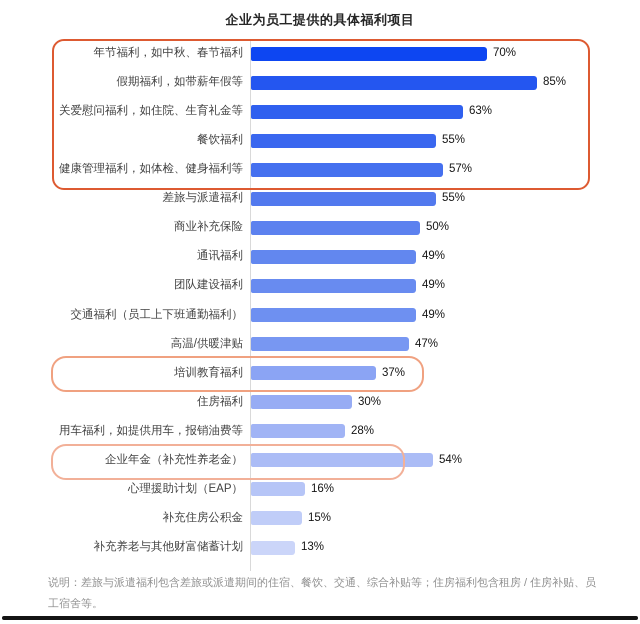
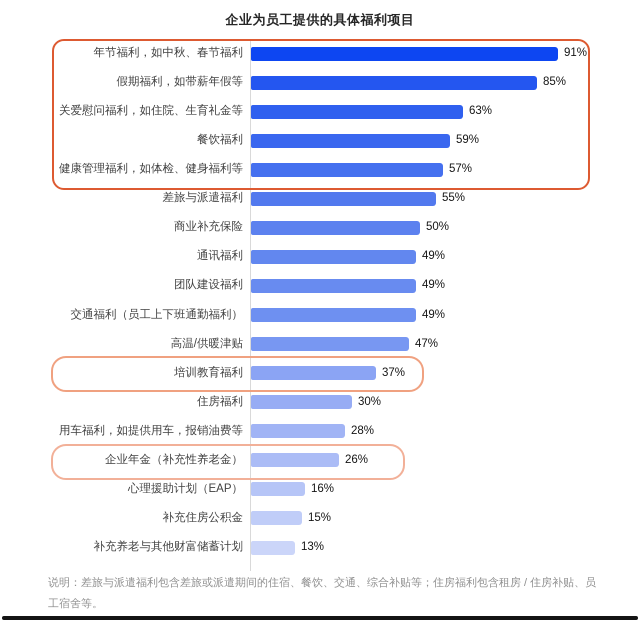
年节福利，如中秋、春节福利: 70% -> 91%
餐饮福利: 55% -> 59%
企业年金（补充性养老金）: 54% -> 26%
